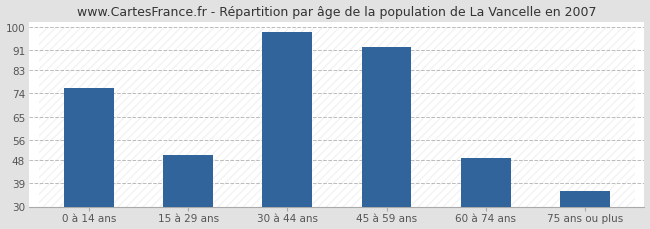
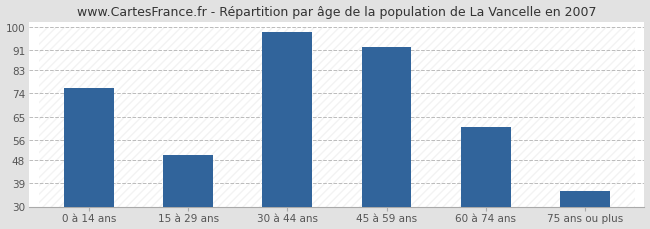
60 à 74 ans: 49 -> 61
